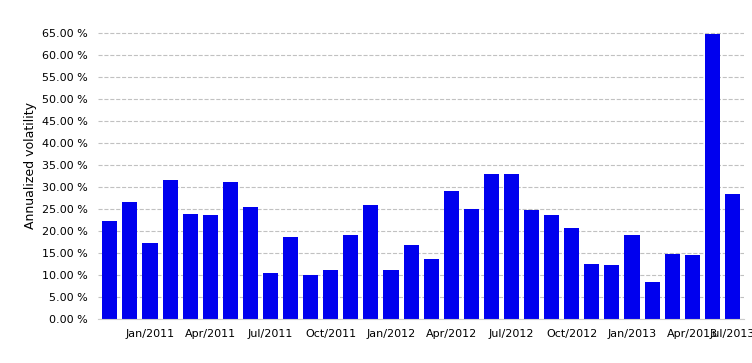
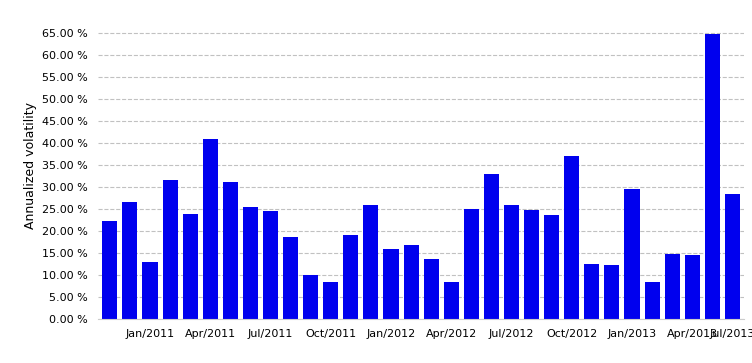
Jan/2011: 17.3 % -> 13.0 %
Apr/2011: 23.7 % -> 41.0 %
Jul/2011: 10.5 % -> 24.5 %
Oct/2011: 11.2 % -> 8.5 %
Jan/2012: 11.2 % -> 16.0 %
Apr/2012: 29.2 % -> 8.5 %
Jul/2012: 33.1 % -> 26.0 %
Oct/2012: 20.7 % -> 37.0 %
Jan/2013: 19.2 % -> 29.5 %
